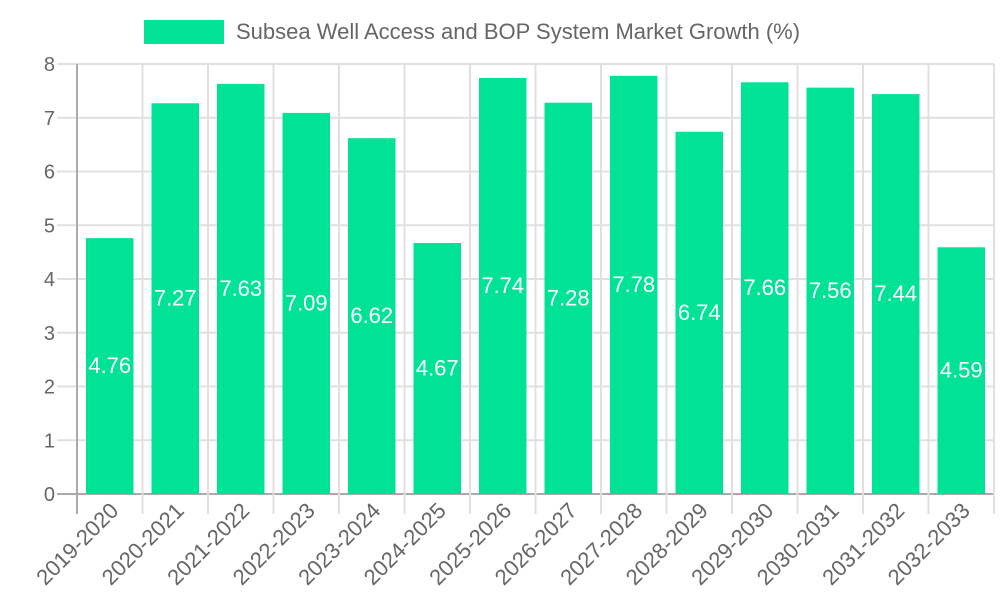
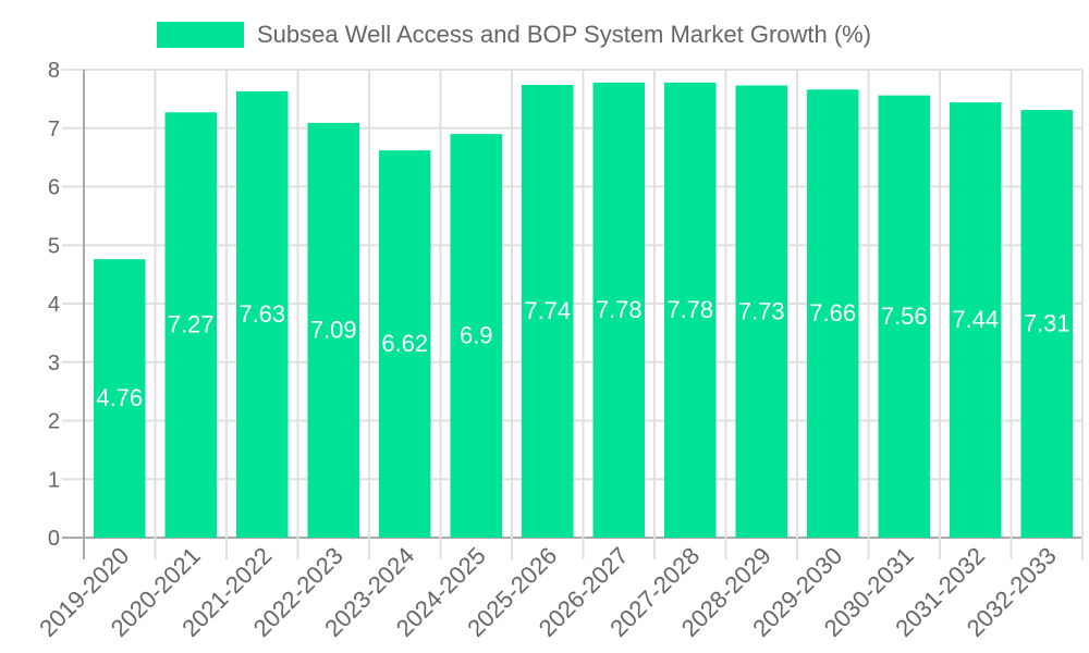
2024-2025: 4.67 -> 6.9
2026-2027: 7.28 -> 7.78
2028-2029: 6.74 -> 7.73
2032-2033: 4.59 -> 7.31
